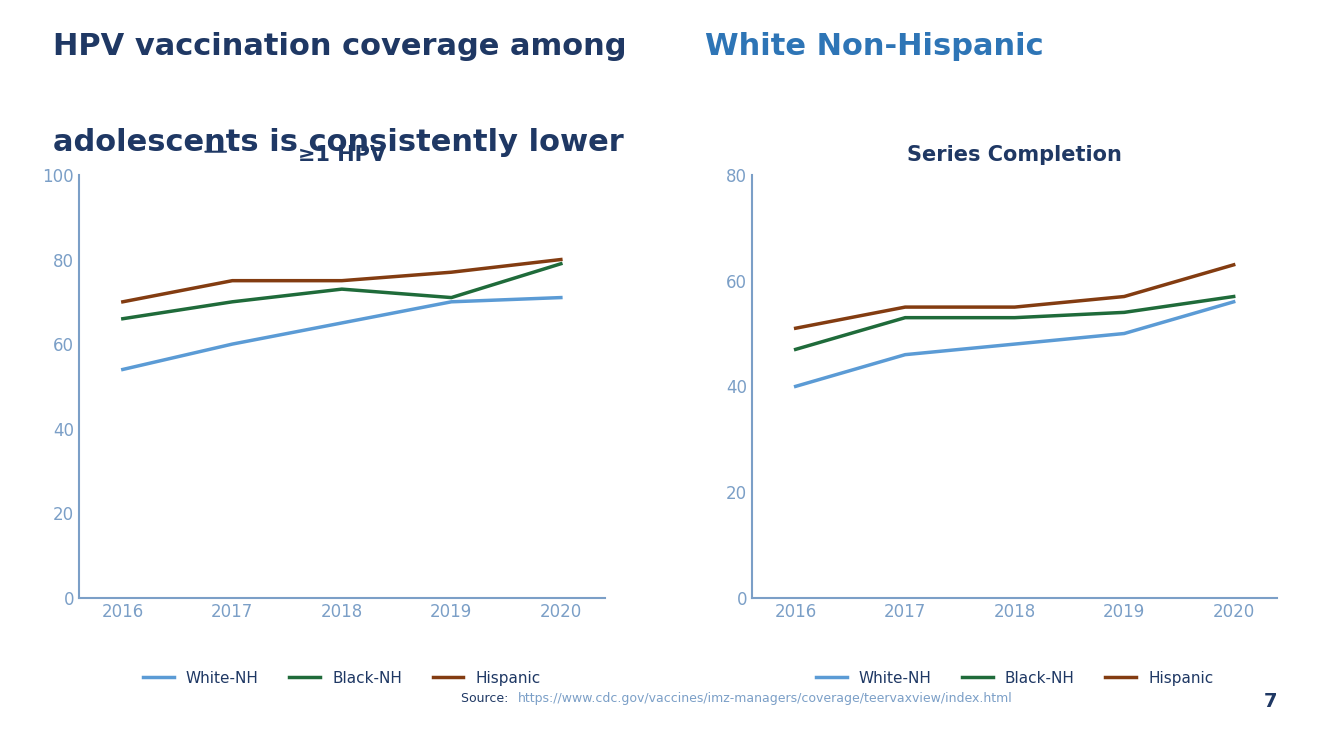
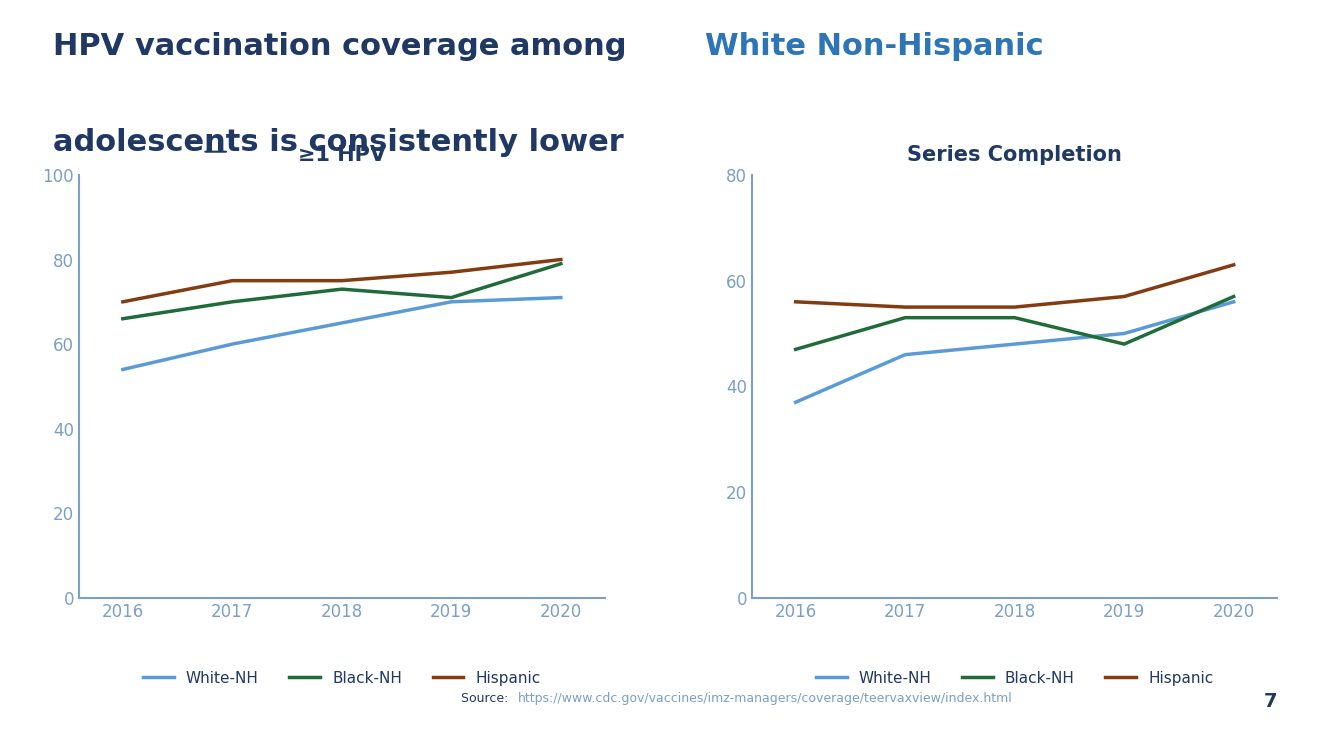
Series Completion/White-NH/2016: 40 -> 37
Series Completion/Hispanic/2016: 51 -> 56
Series Completion/Black-NH/2019: 54 -> 48
